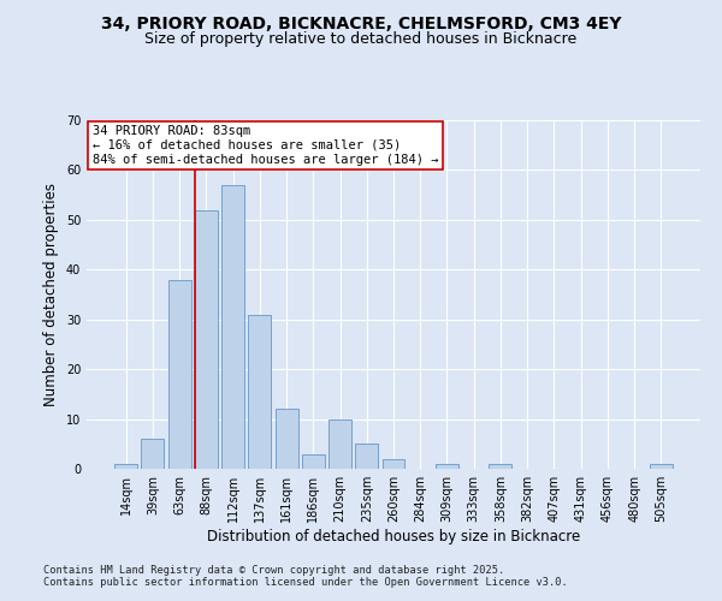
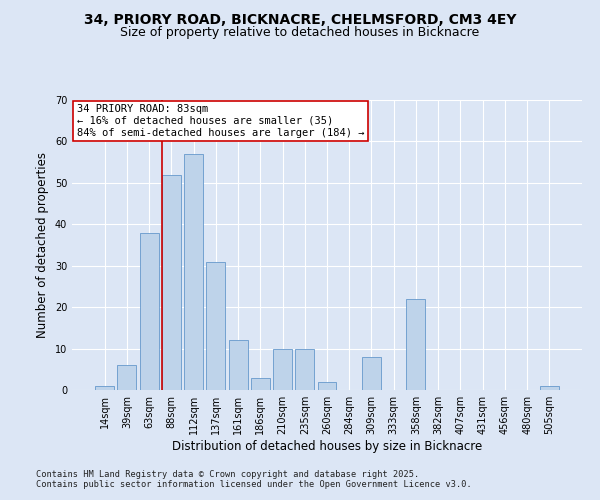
235sqm: 5 -> 10
309sqm: 1 -> 8
358sqm: 1 -> 22
